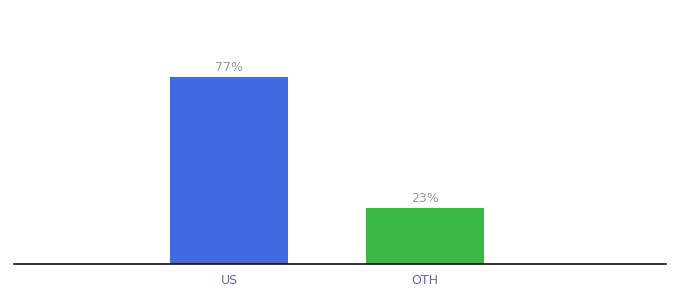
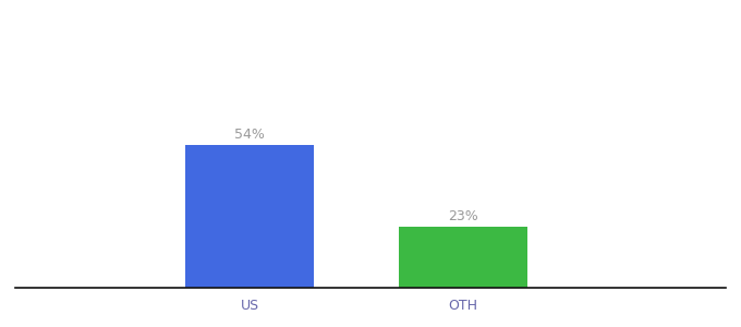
US: 77% -> 54%
